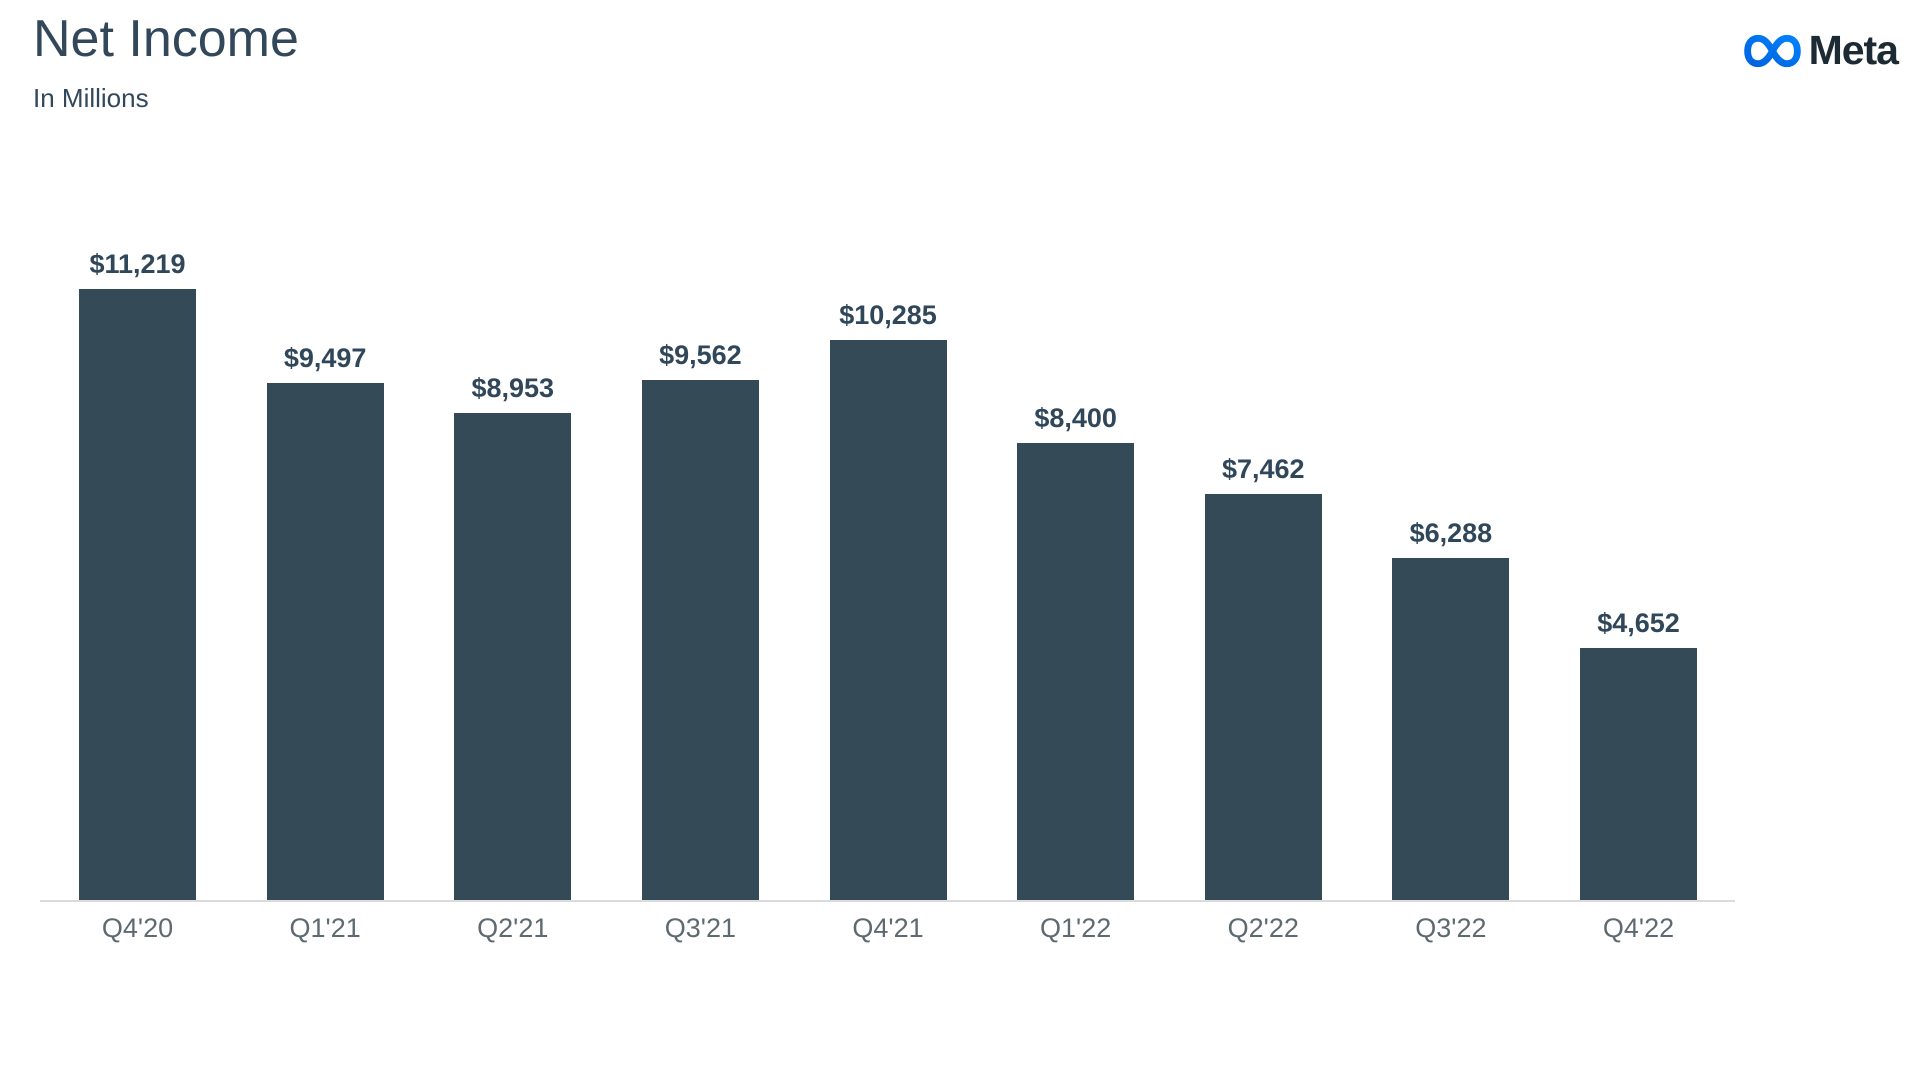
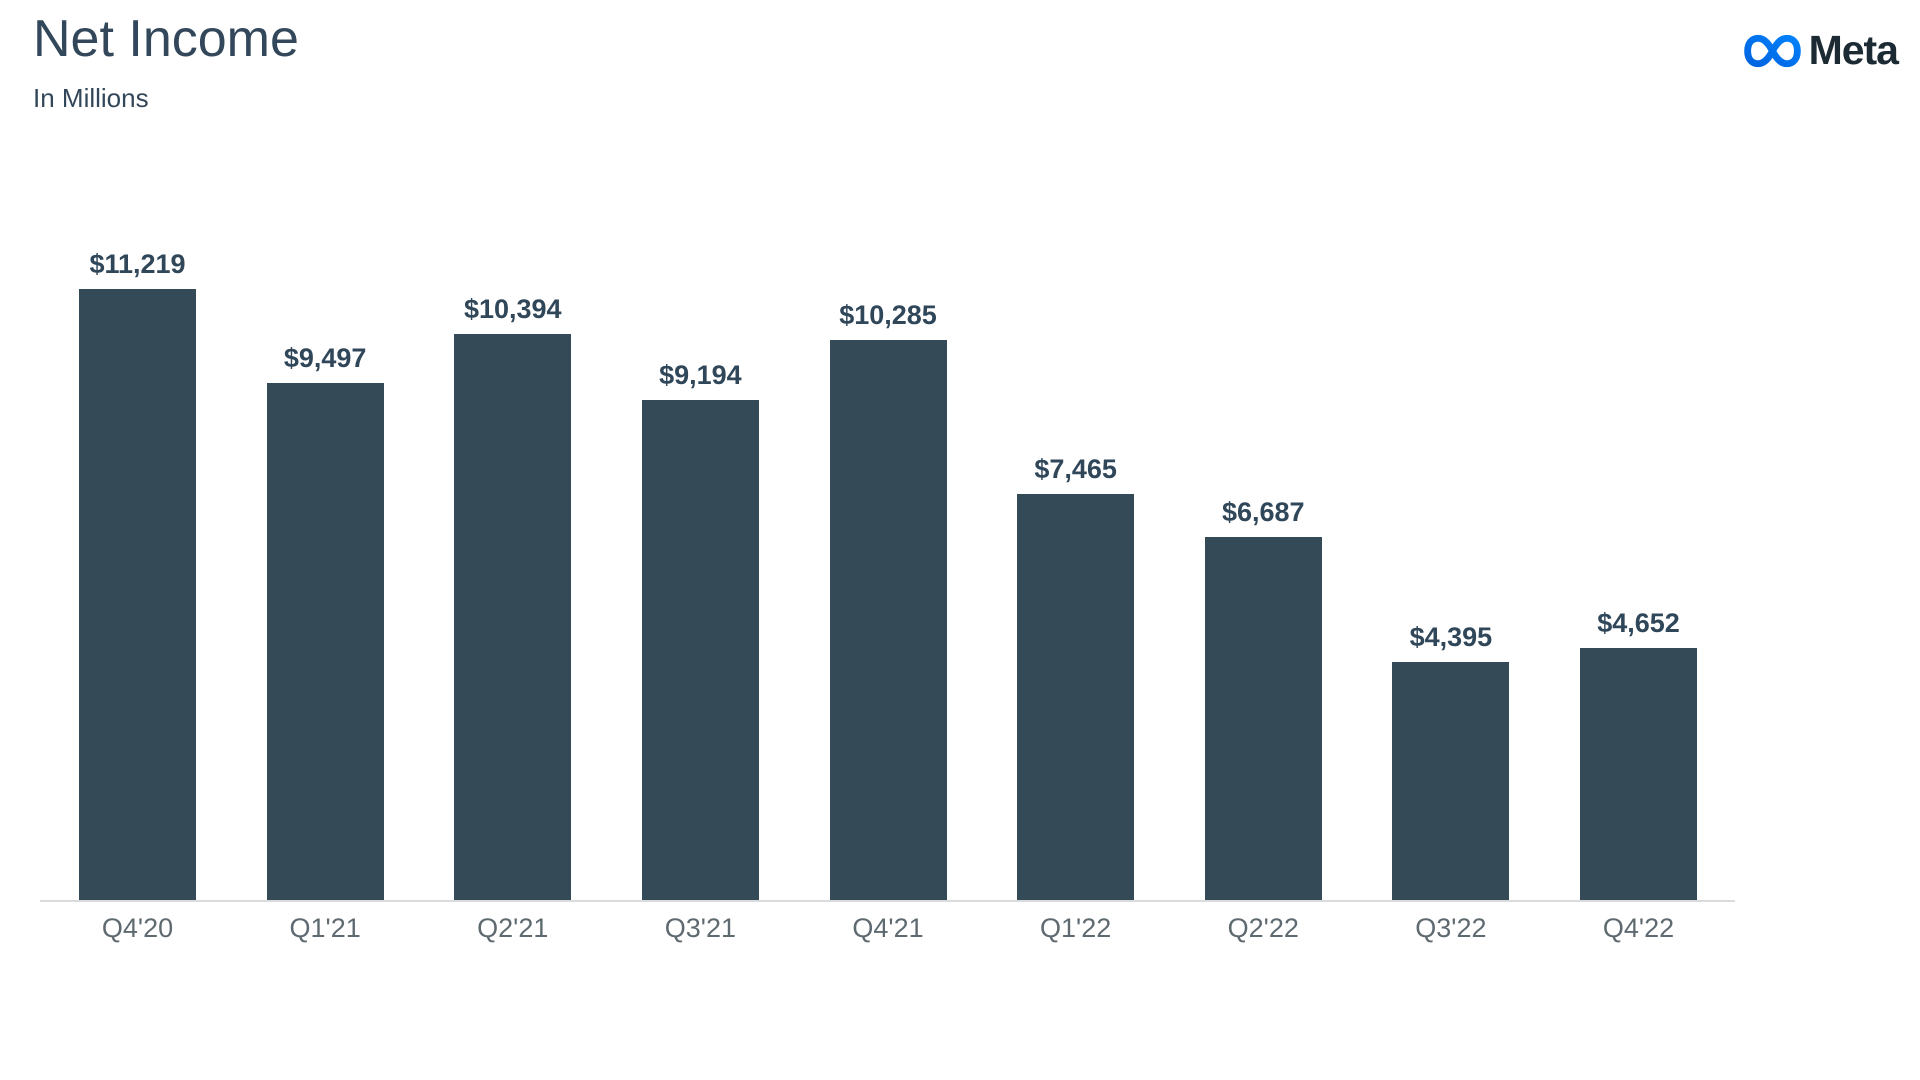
Q2'21: $8,953 -> $10,394
Q3'21: $9,562 -> $9,194
Q1'22: $8,400 -> $7,465
Q2'22: $7,462 -> $6,687
Q3'22: $6,288 -> $4,395
